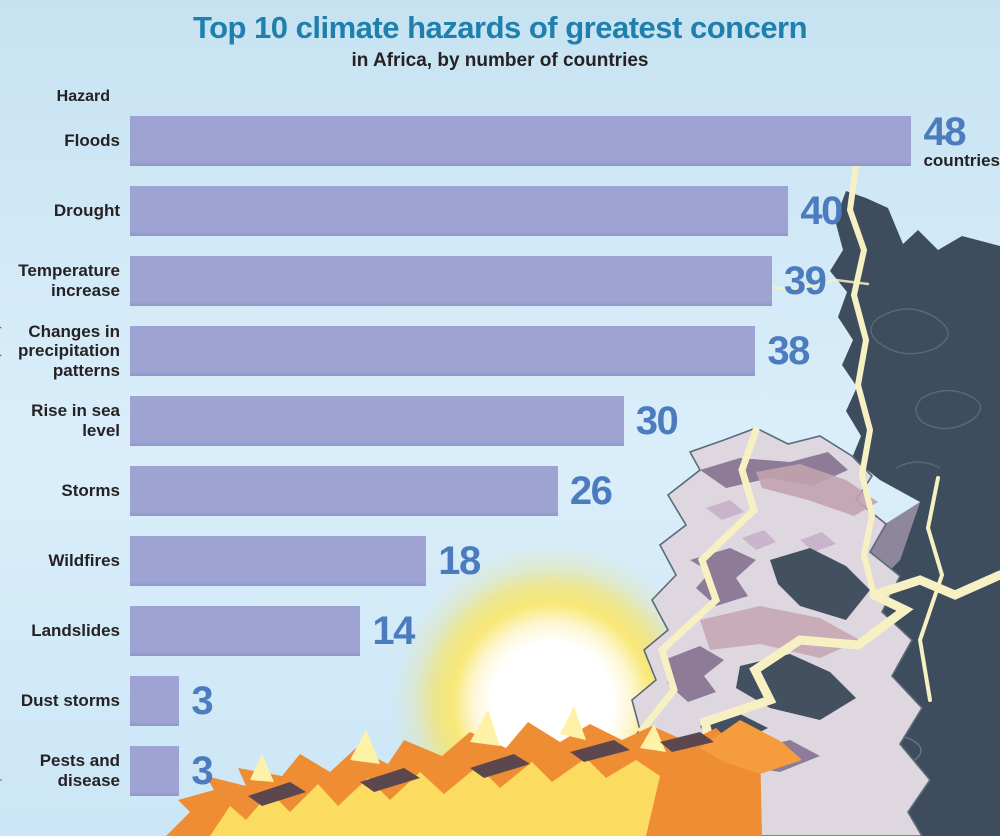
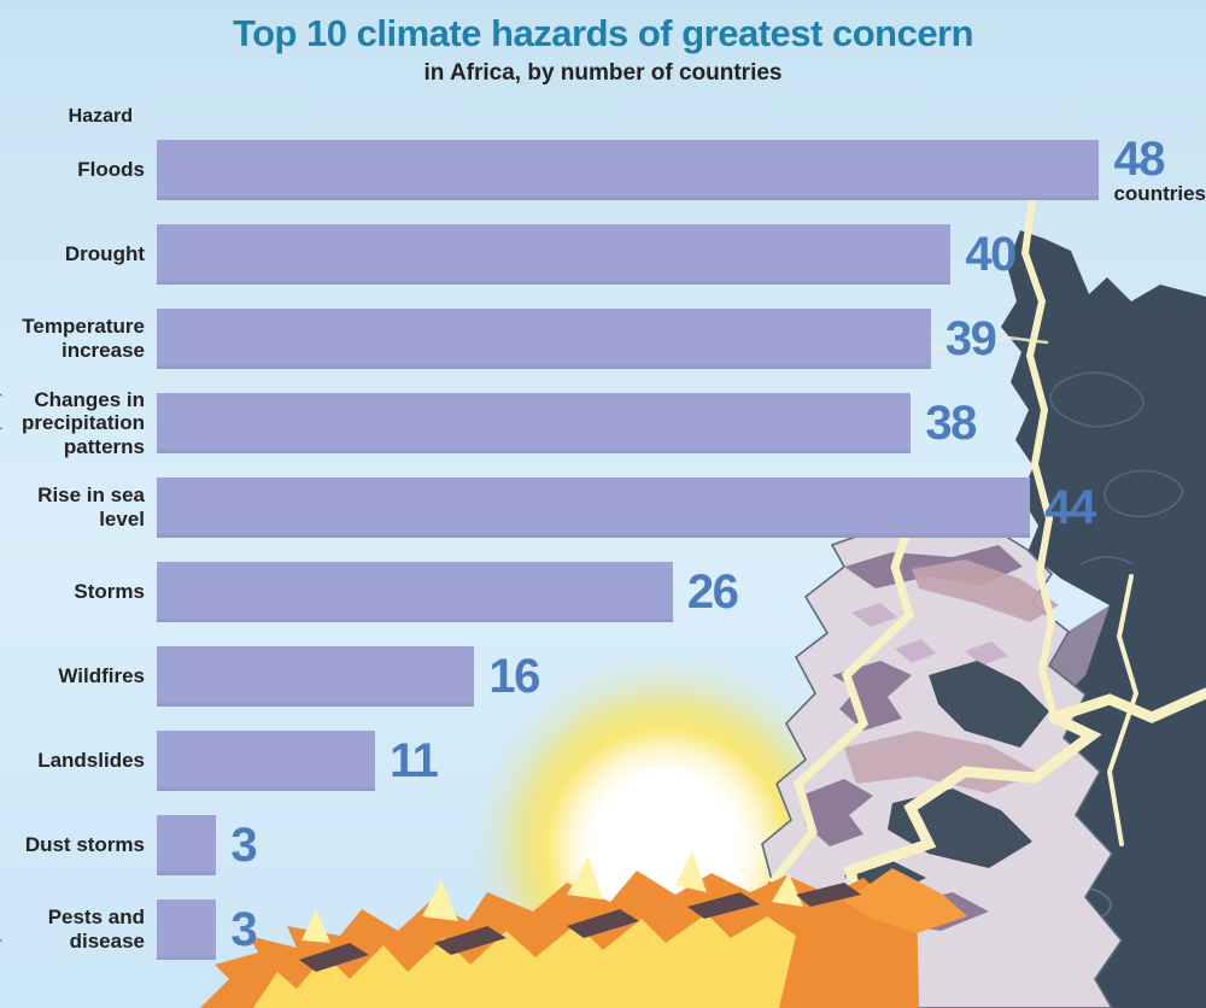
Rise in sea level: 30 -> 44
Wildfires: 18 -> 16
Landslides: 14 -> 11
